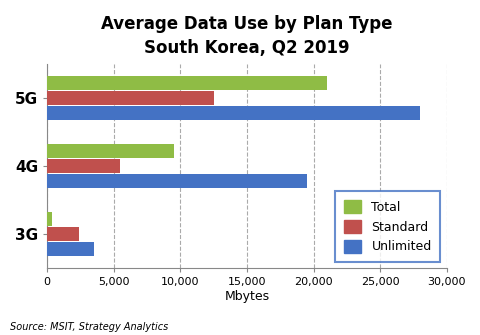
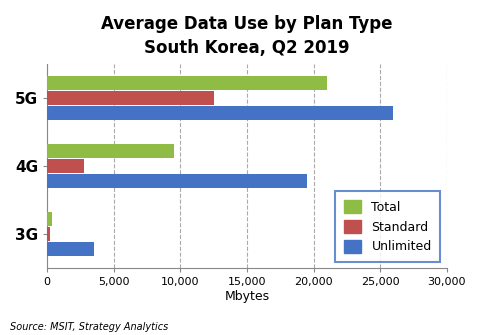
Unlimited/5G: 28,000 -> 26,000
Standard/4G: 5,500 -> 2,800
Standard/3G: 2,400 -> 200
